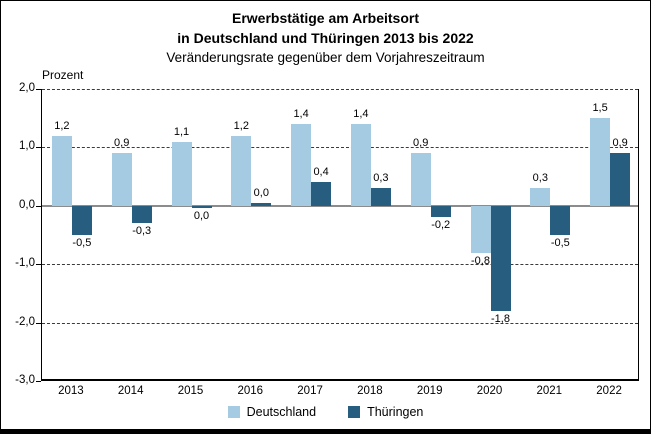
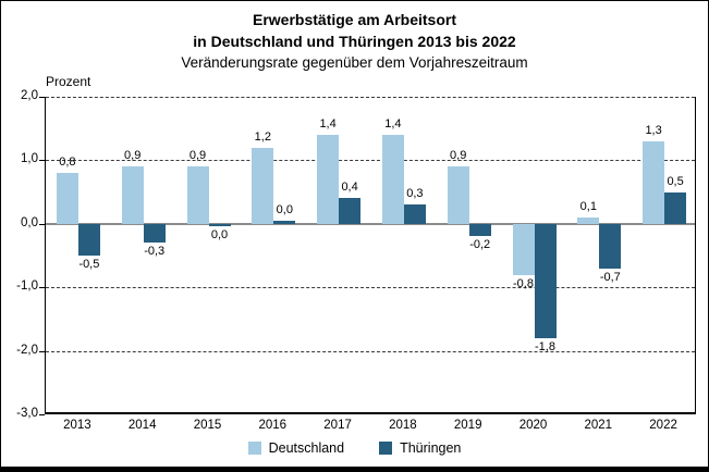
Deutschland/2013: 1,2 -> 0,8
Deutschland/2015: 1,1 -> 0,9
Deutschland/2021: 0,3 -> 0,1
Thüringen/2021: -0,5 -> -0,7
Deutschland/2022: 1,5 -> 1,3
Thüringen/2022: 0,9 -> 0,5
